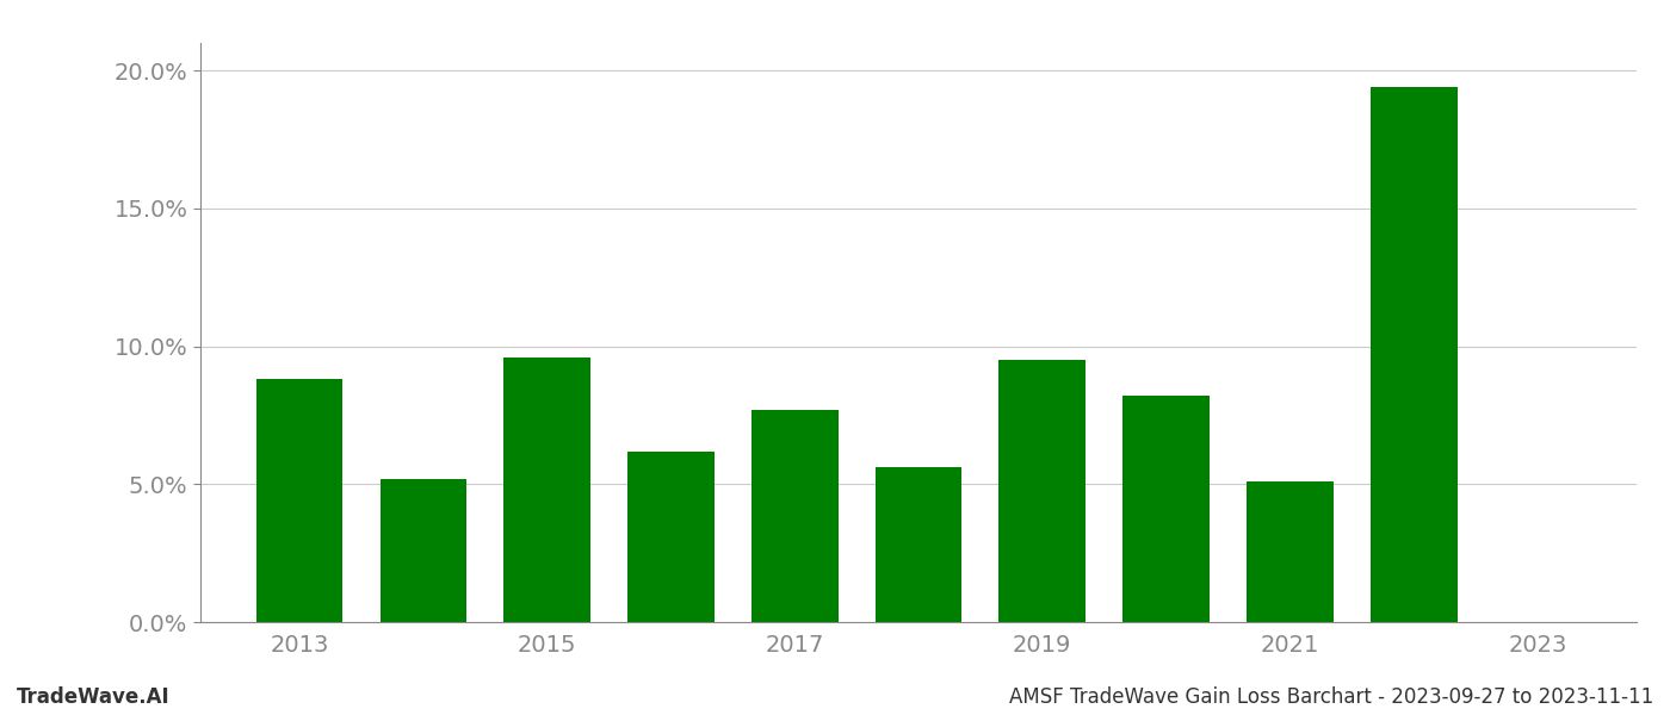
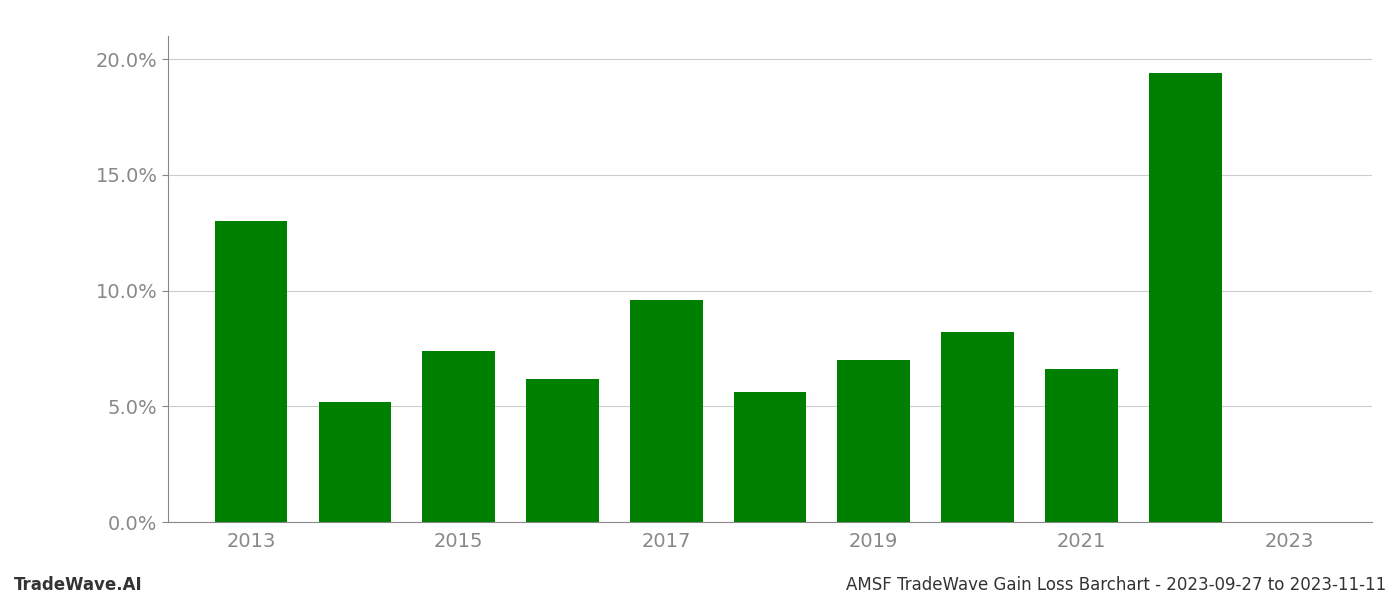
2013: 8.8% -> 13.0%
2015: 9.6% -> 7.4%
2017: 7.7% -> 9.6%
2019: 9.5% -> 7.0%
2021: 5.1% -> 6.6%
